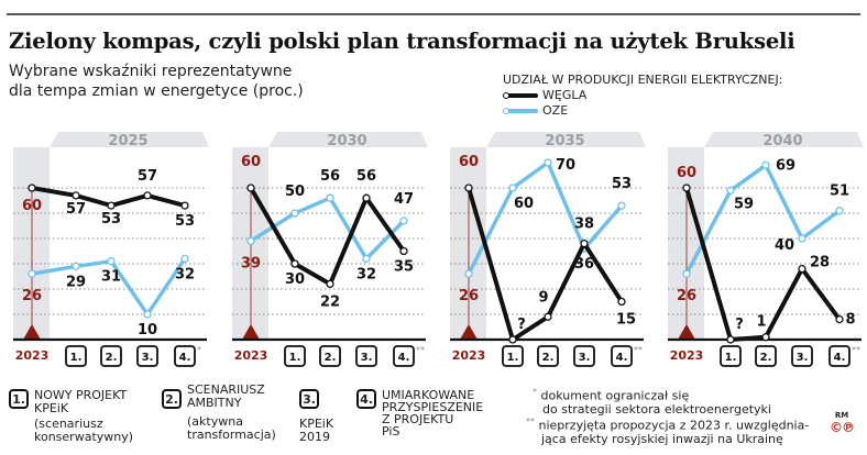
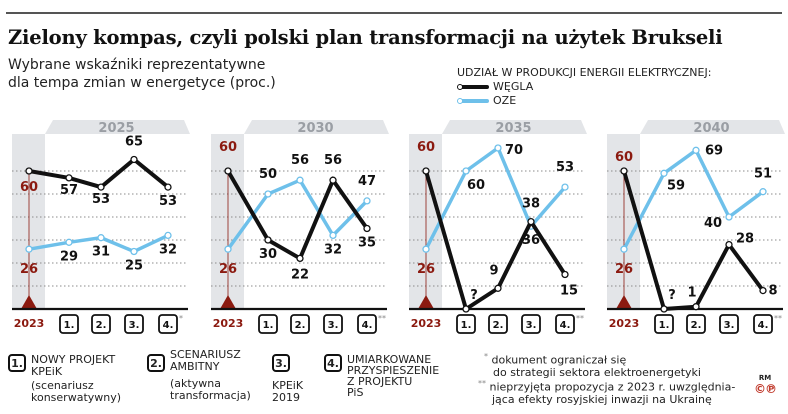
2025/WĘGLA/3.: 57 -> 65
2025/OZE/3.: 10 -> 25
2030/OZE/2023: 39 -> 26
